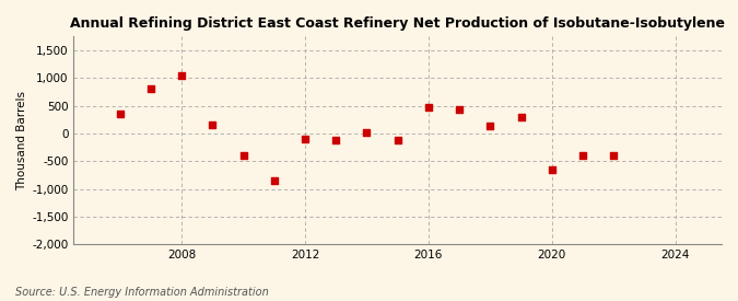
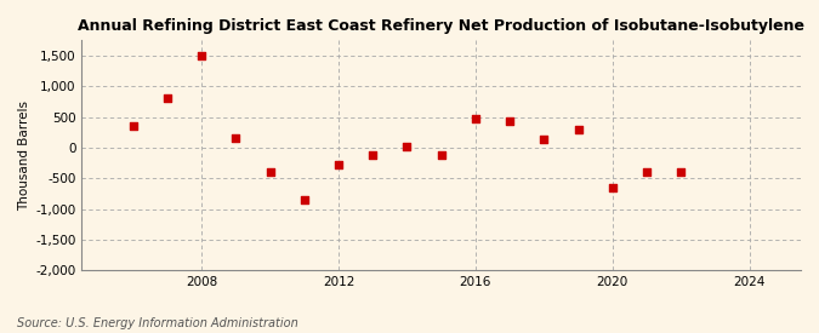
2008: 1,050 -> 1,500
2012: -100 -> -280
